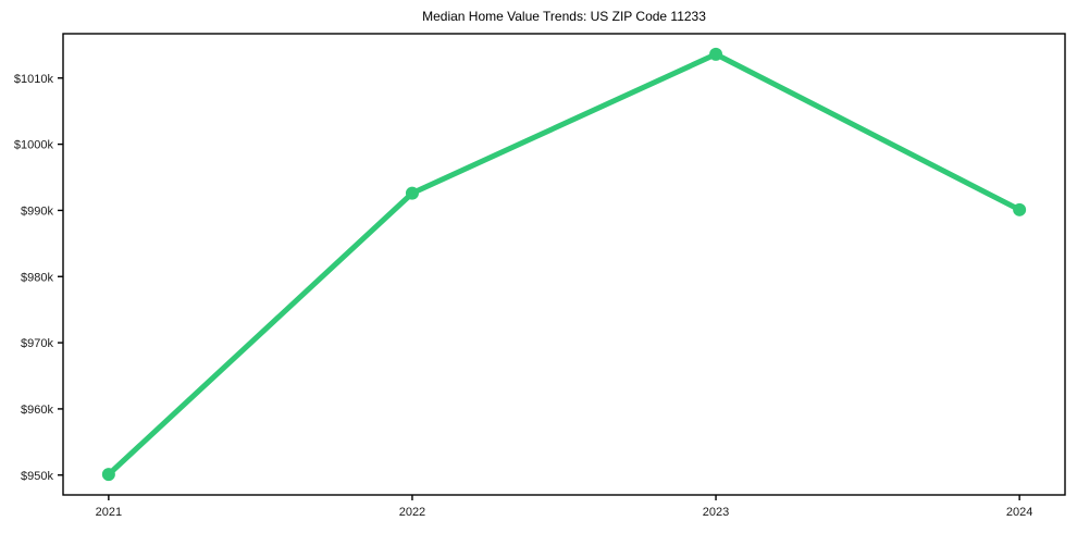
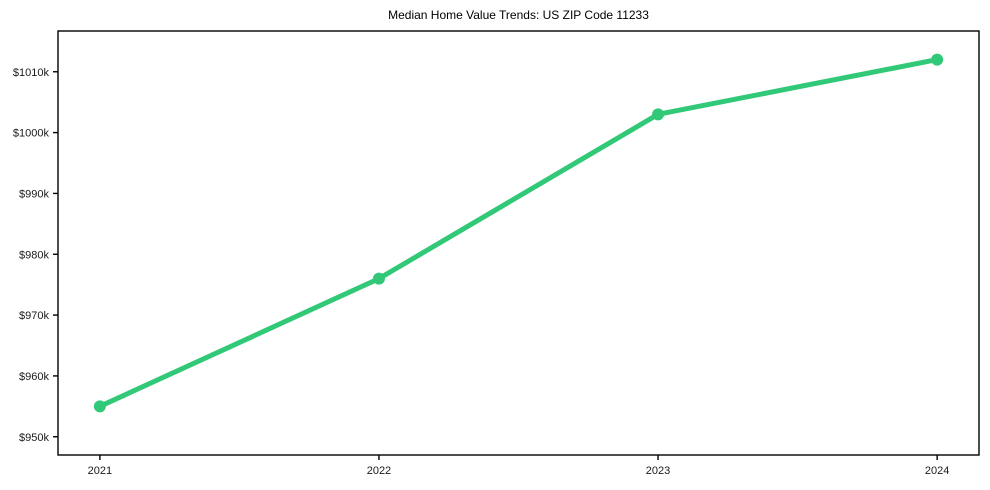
2021: $950k -> $955k
2022: $993k -> $976k
2023: $1014k -> $1003k
2024: $990k -> $1012k
